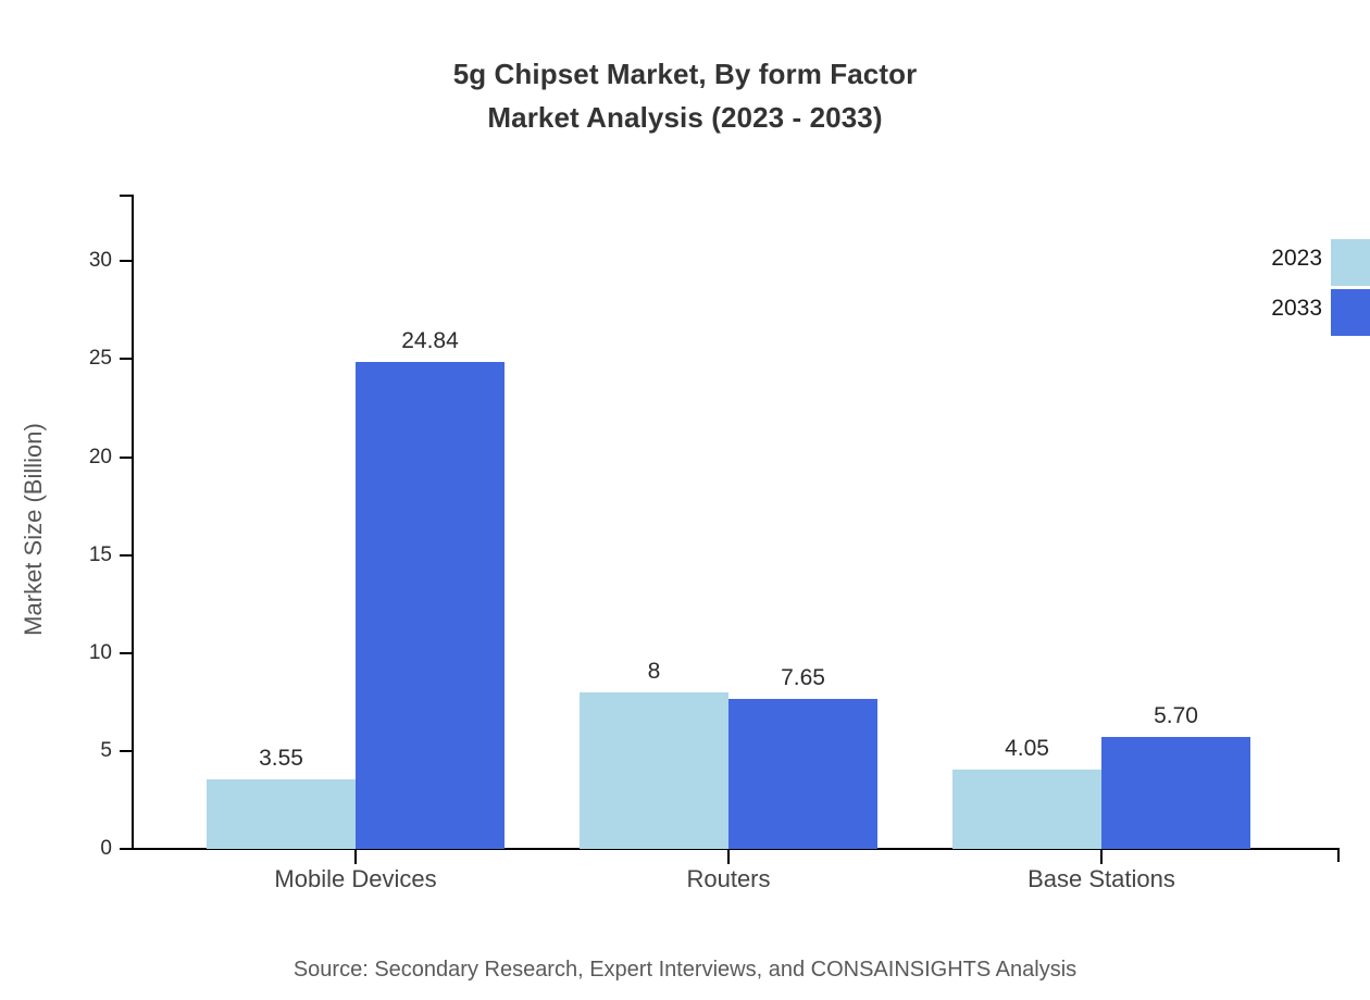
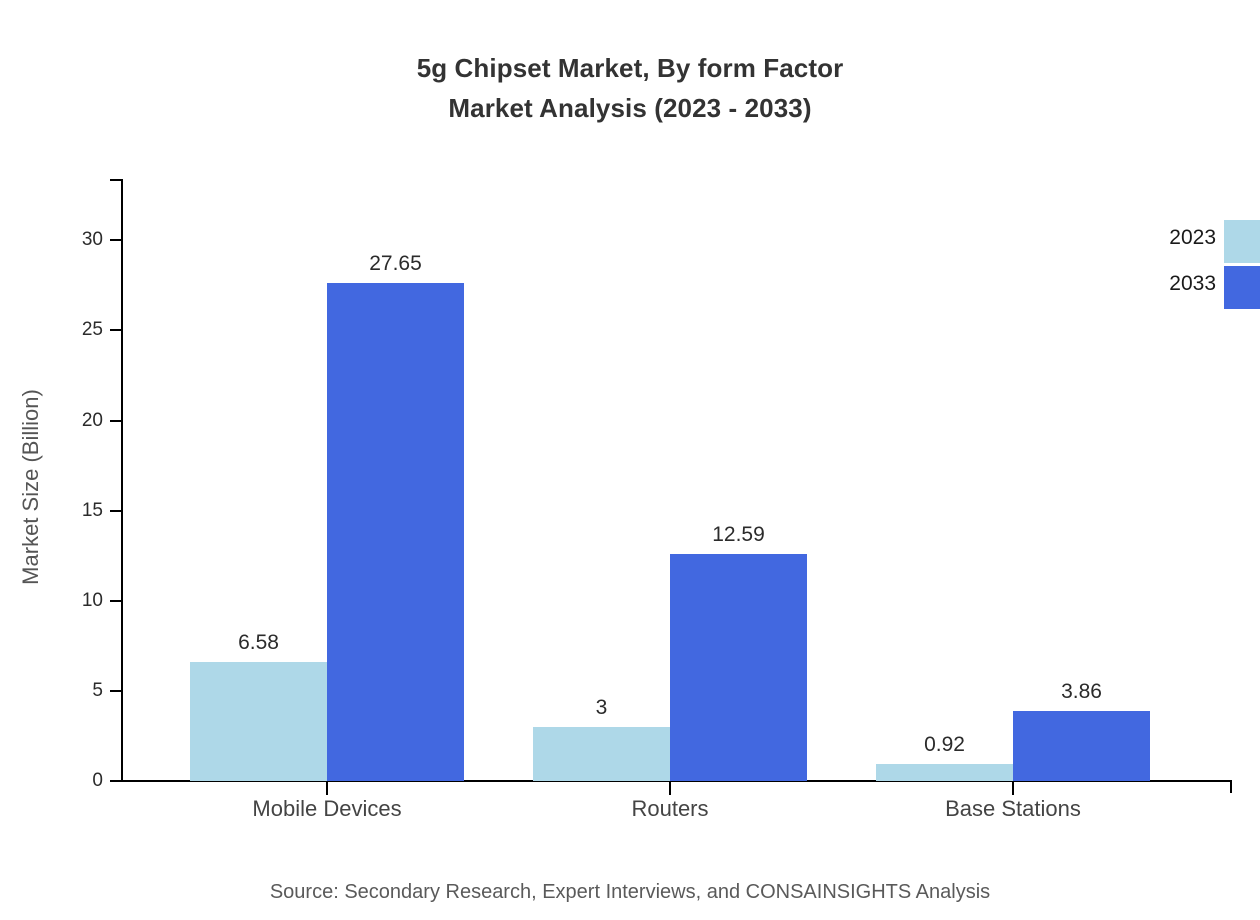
2023/Mobile Devices: 3.55 -> 6.58
2033/Mobile Devices: 24.84 -> 27.65
2023/Routers: 8 -> 3
2033/Routers: 7.65 -> 12.59
2023/Base Stations: 4.05 -> 0.92
2033/Base Stations: 5.70 -> 3.86
